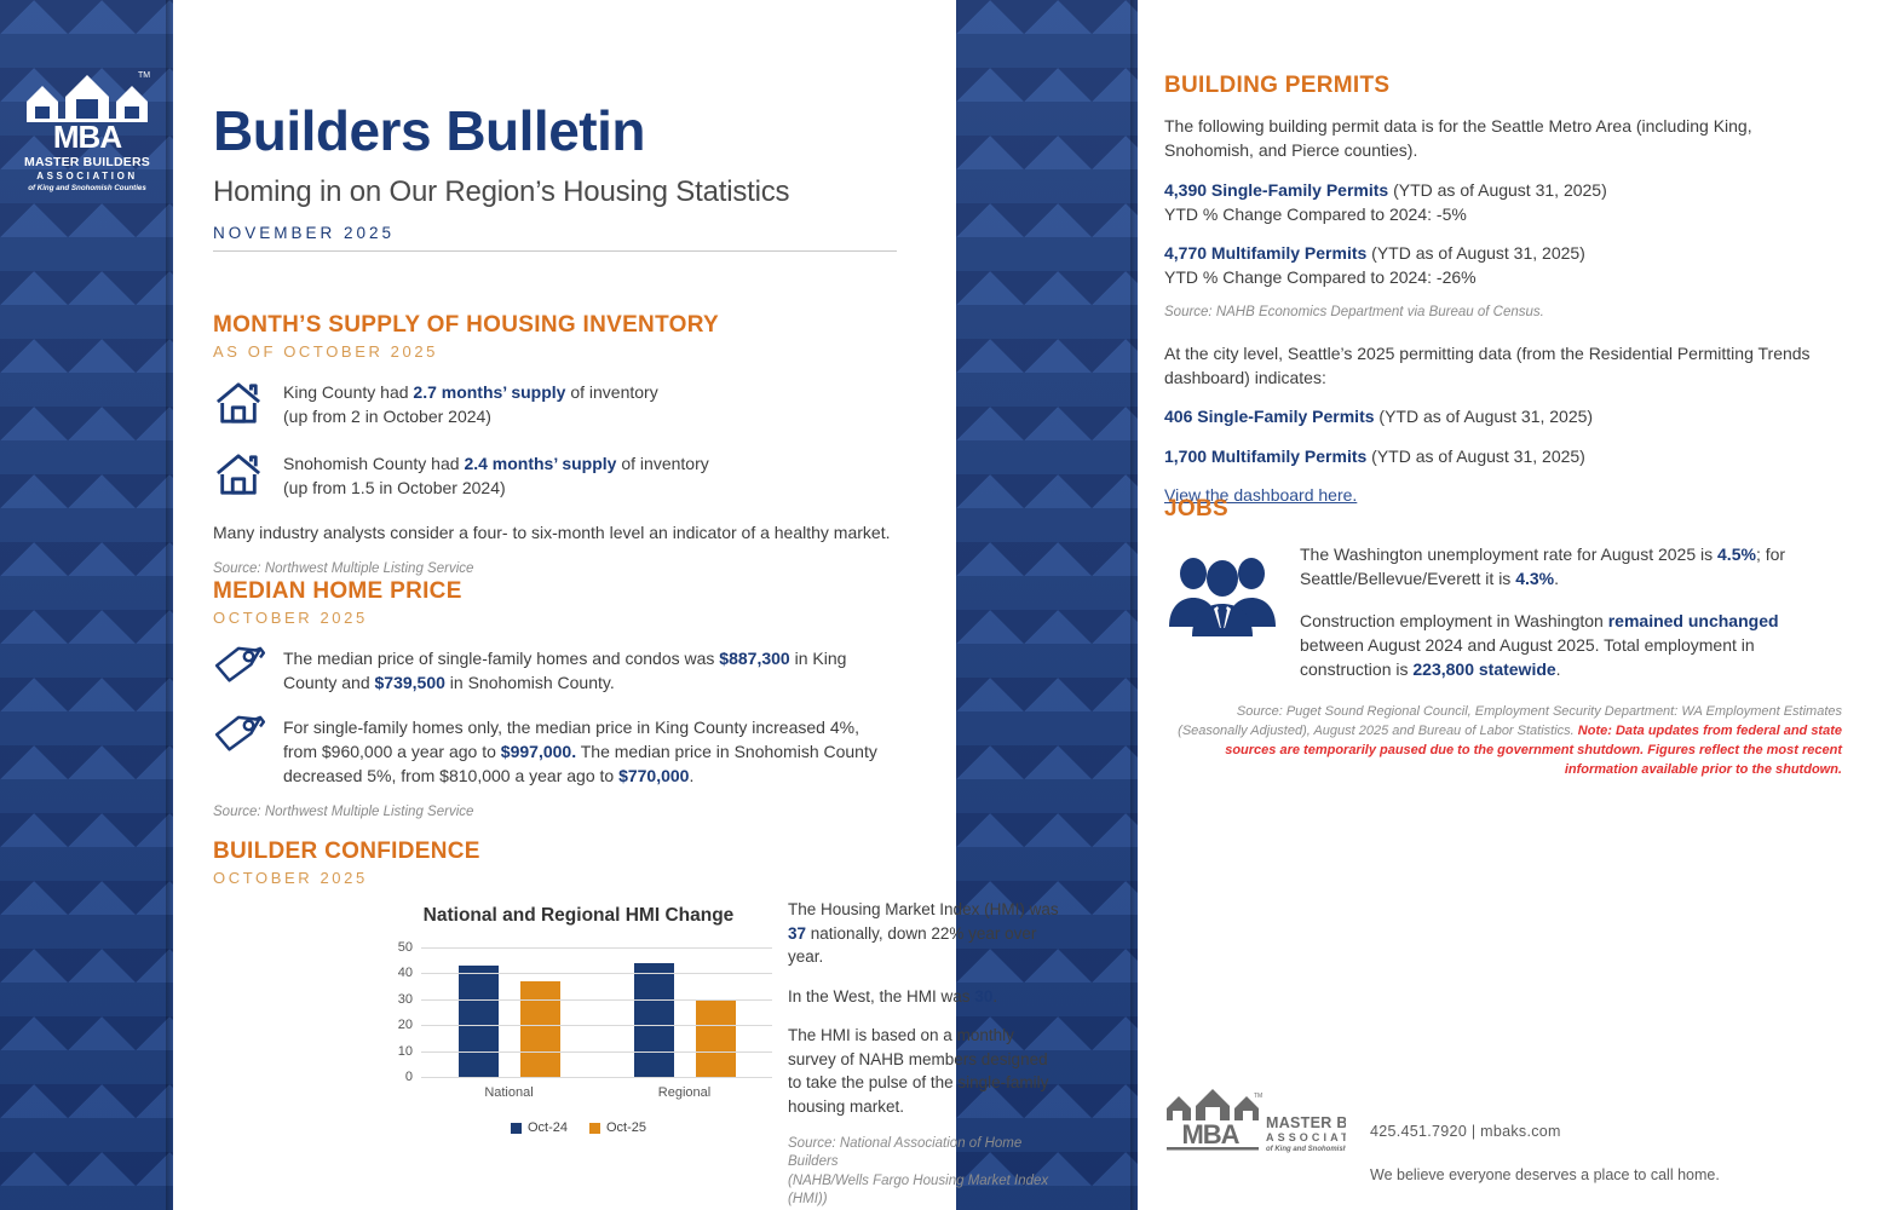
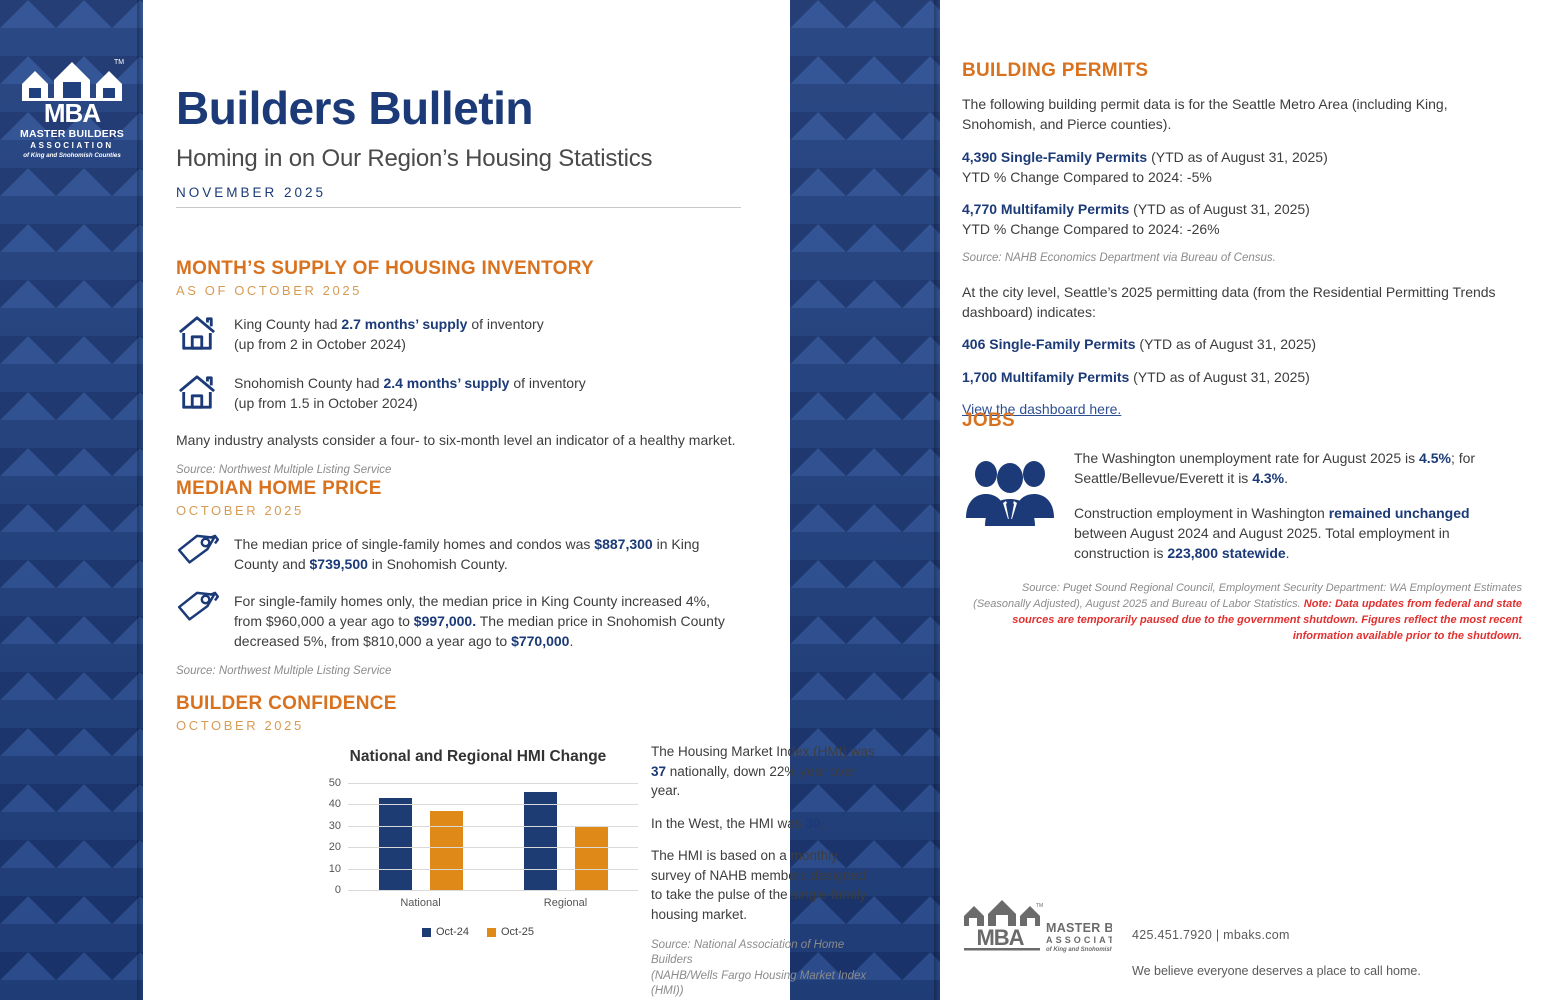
Oct-24/Regional: 44 -> 46
